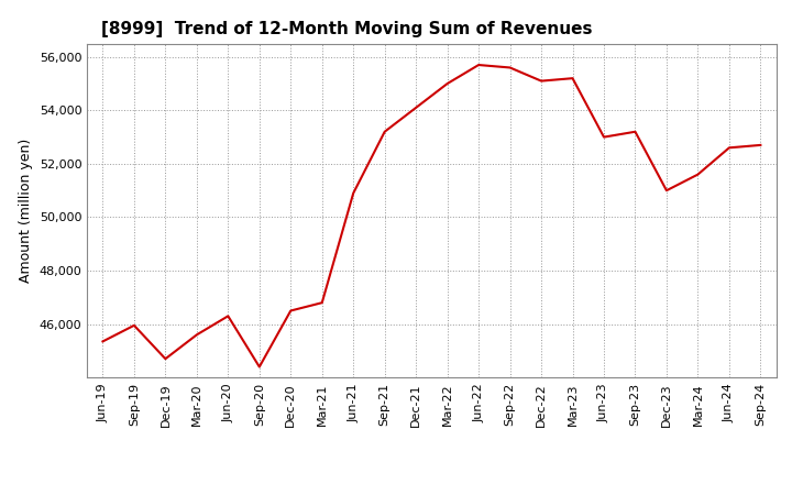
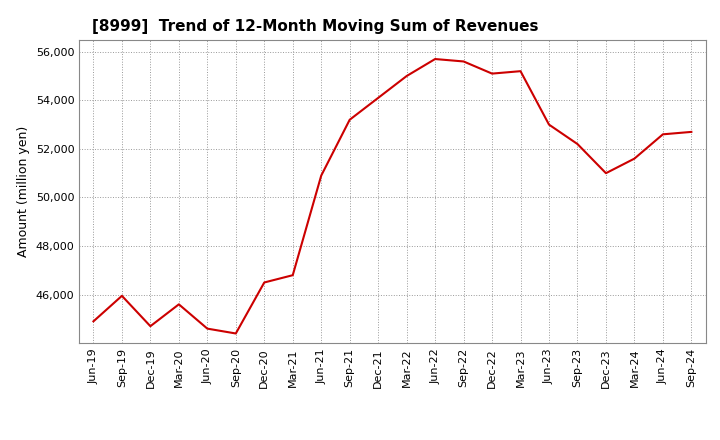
Jun-19: 45,350 -> 44,900
Jun-20: 46,300 -> 44,600
Sep-23: 53,200 -> 52,200
